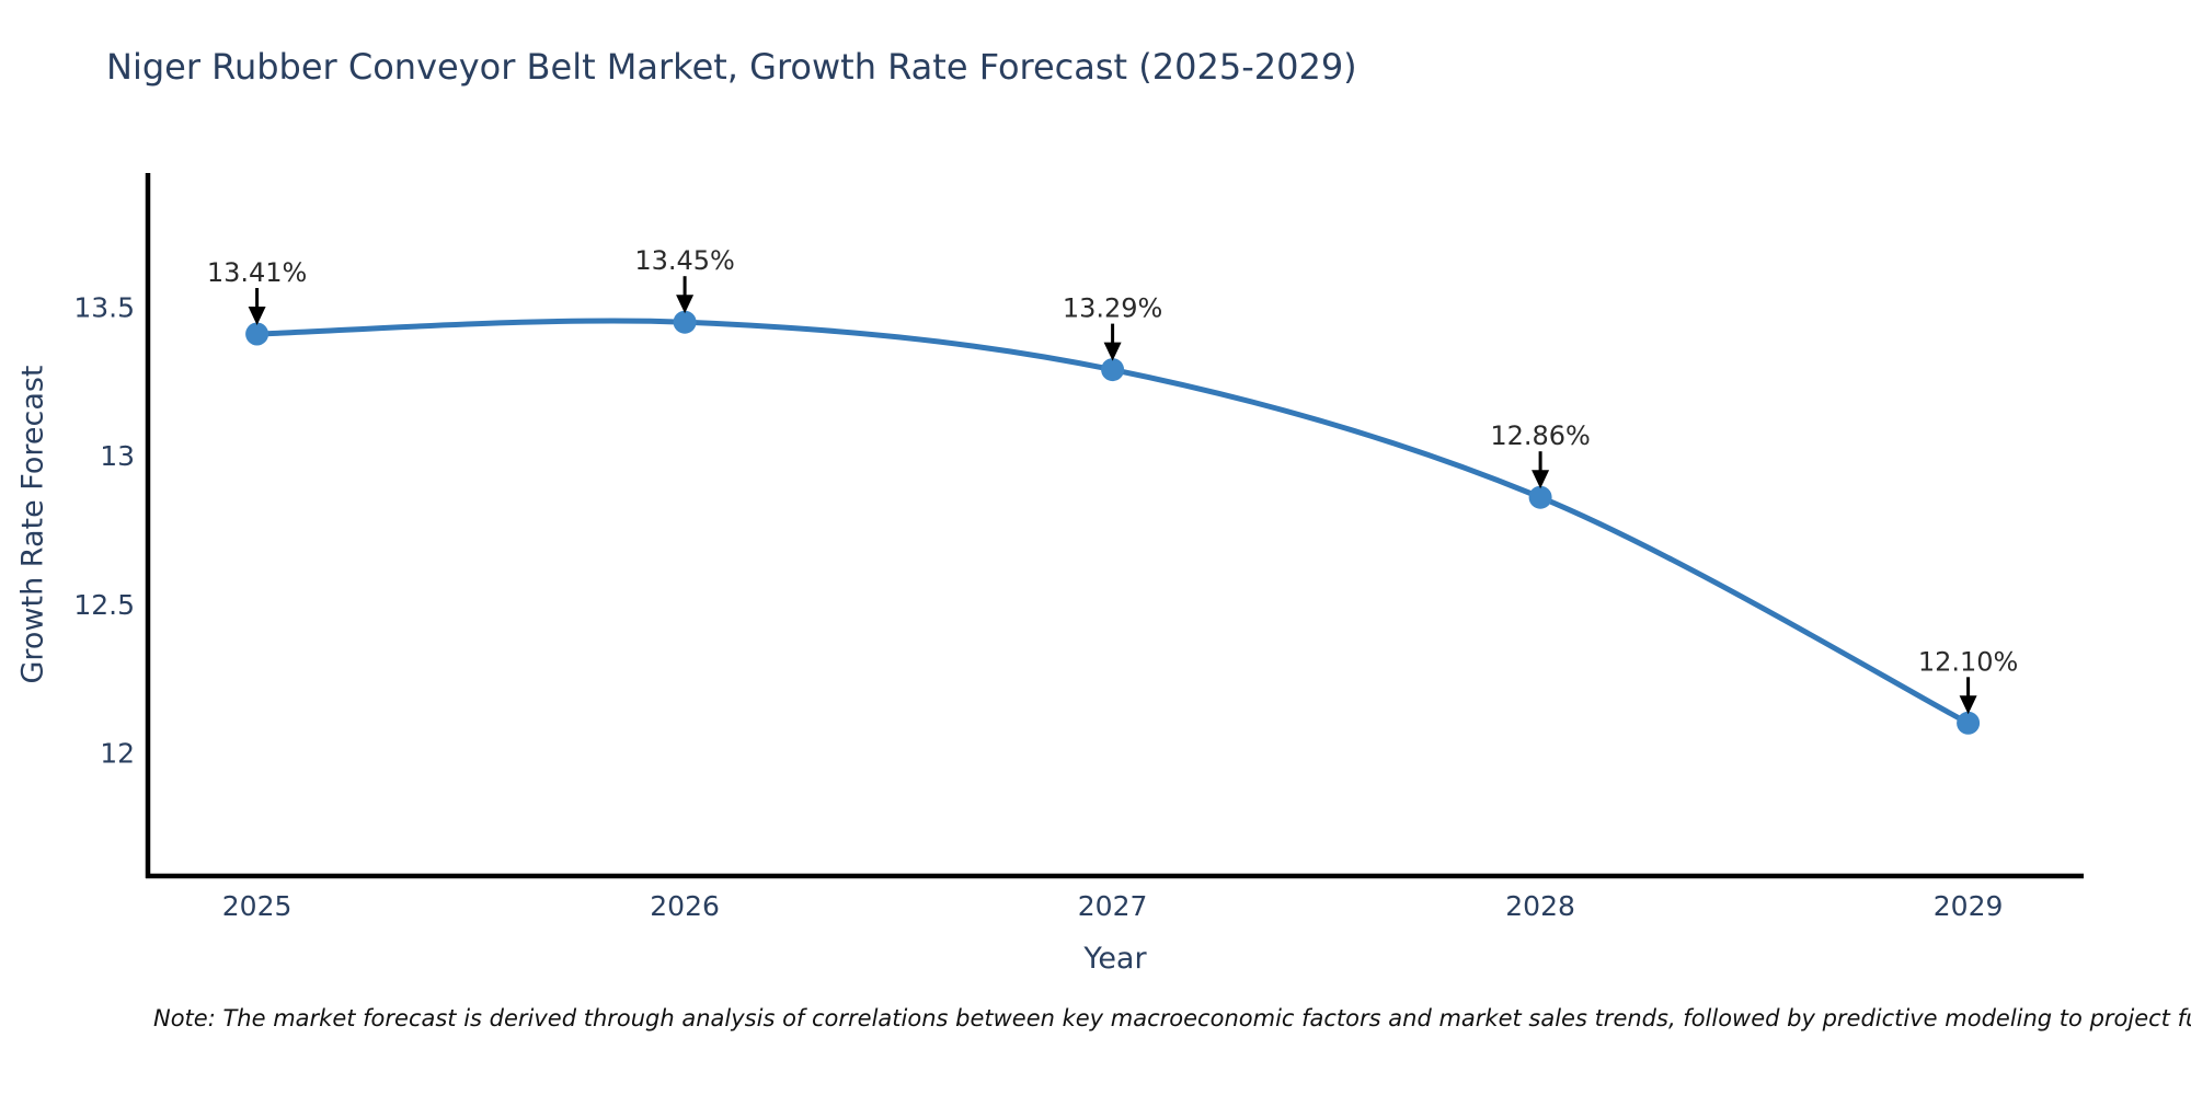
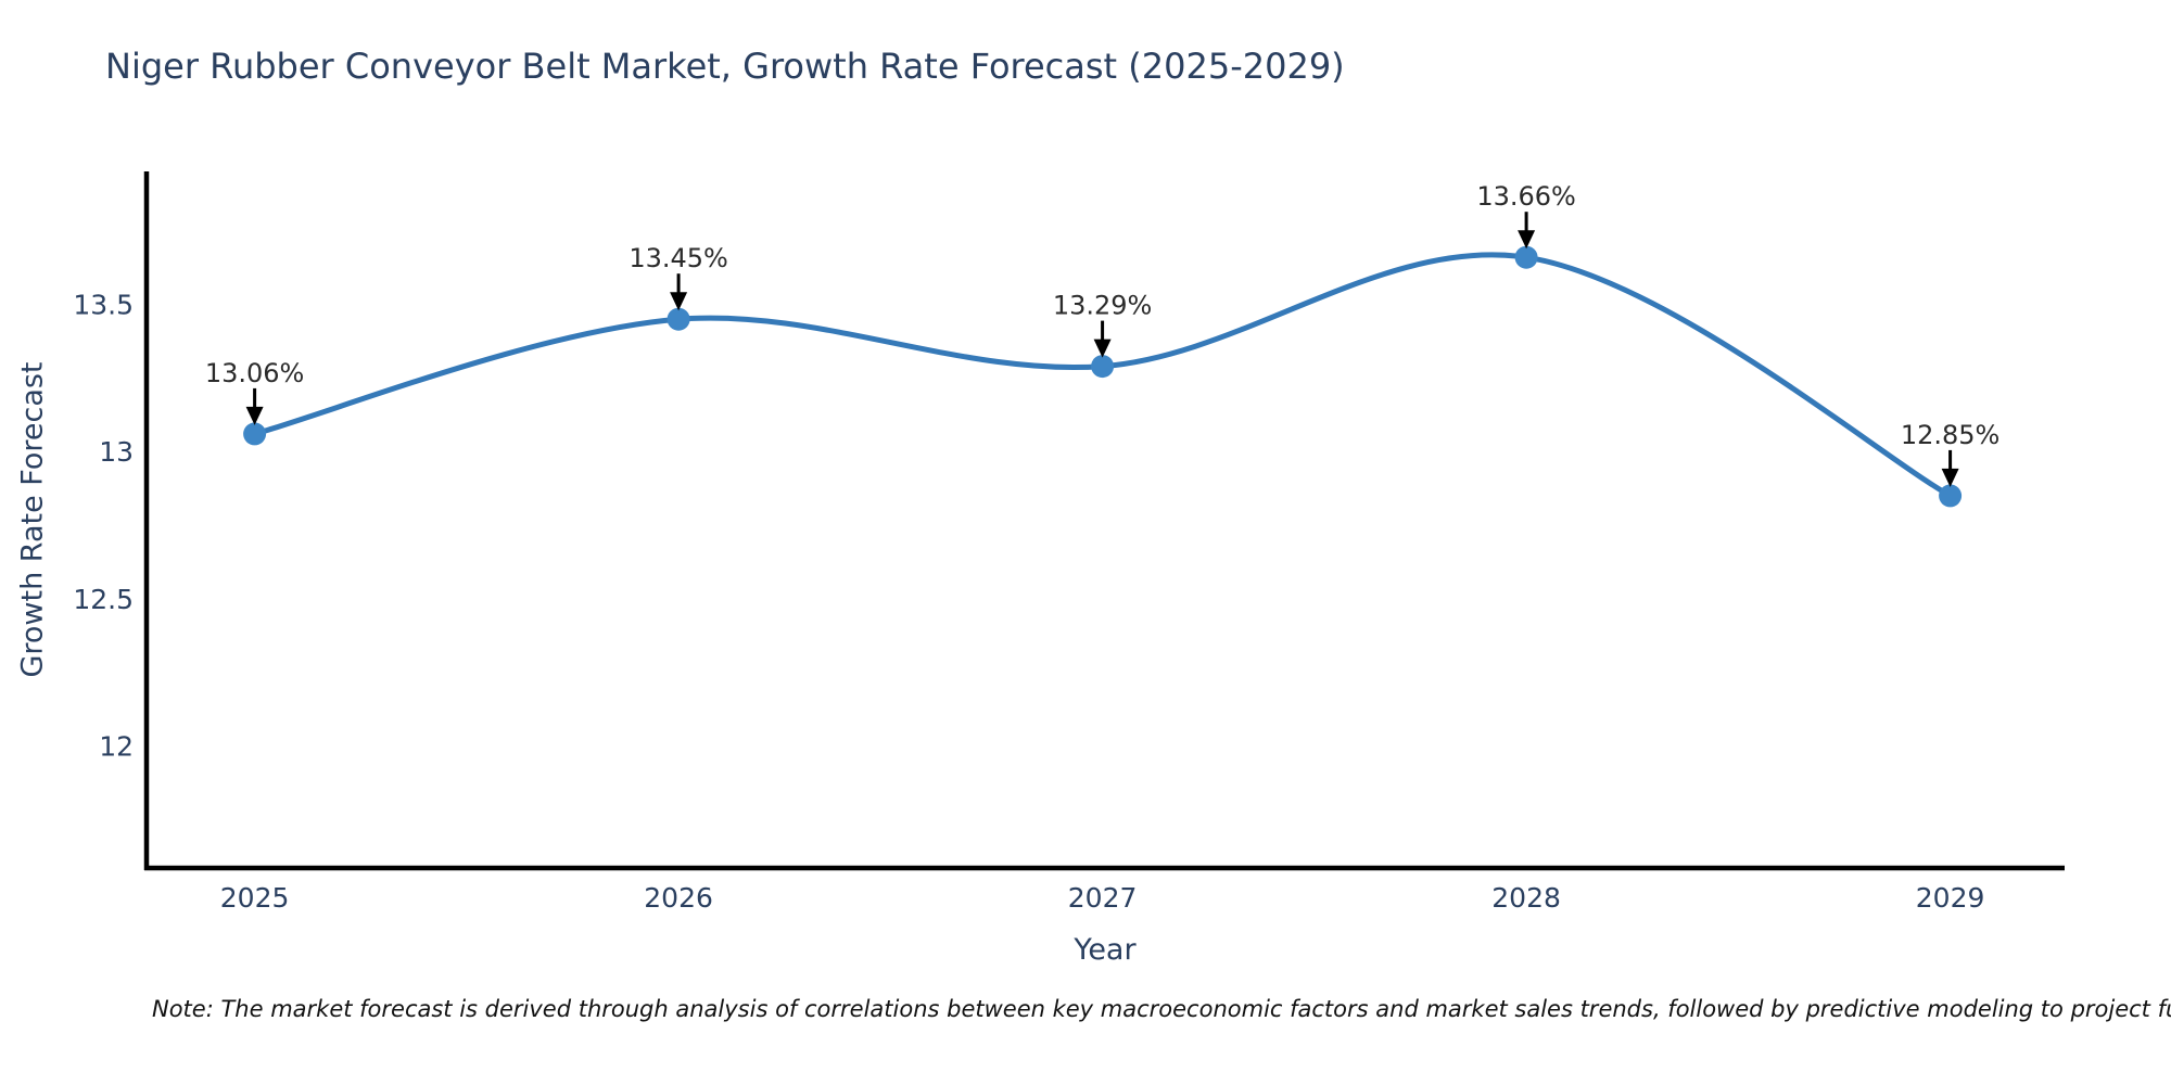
2025: 13.41% -> 13.06%
2028: 12.86% -> 13.66%
2029: 12.10% -> 12.85%
